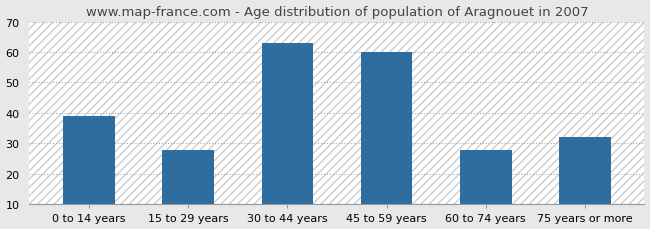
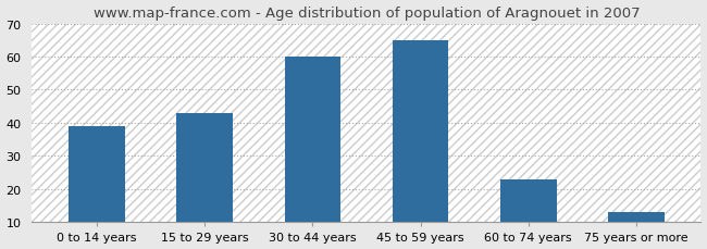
15 to 29 years: 28 -> 43
30 to 44 years: 63 -> 60
45 to 59 years: 60 -> 65
60 to 74 years: 28 -> 23
75 years or more: 32 -> 13
